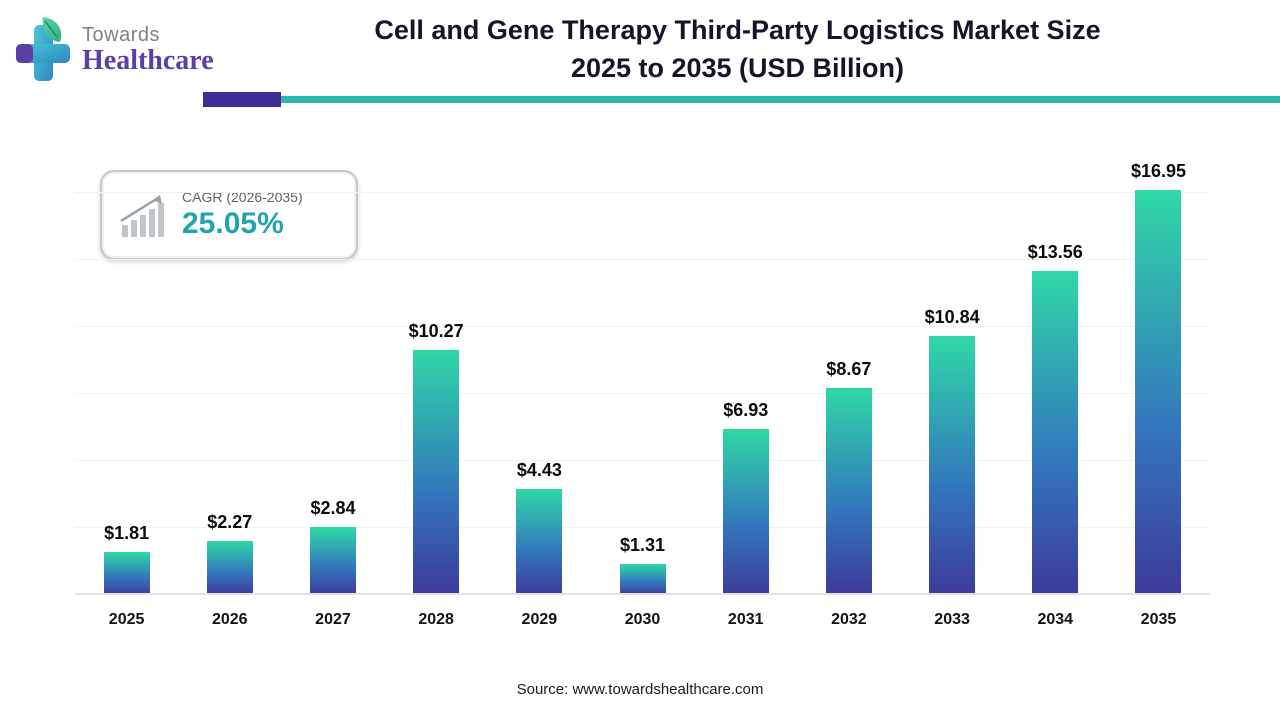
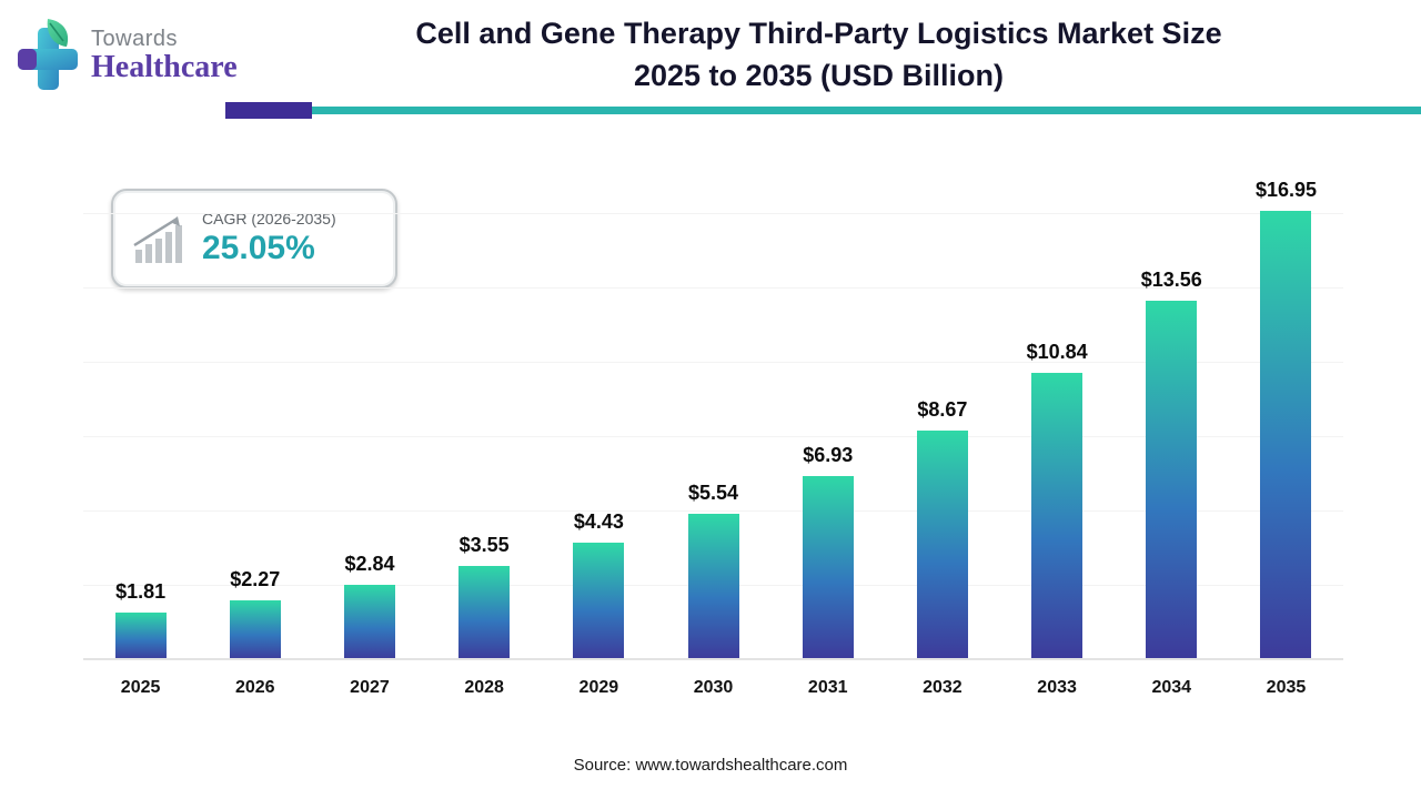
2028: $10.27 -> $3.55
2030: $1.31 -> $5.54
